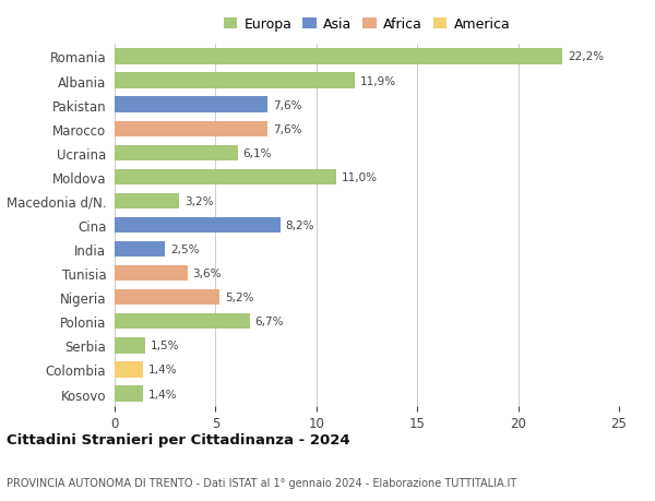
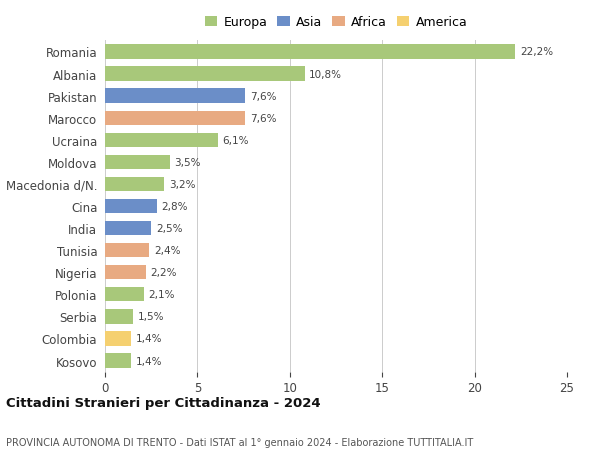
Albania: 11,9% -> 10,8%
Moldova: 11,0% -> 3,5%
Cina: 8,2% -> 2,8%
Tunisia: 3,6% -> 2,4%
Nigeria: 5,2% -> 2,2%
Polonia: 6,7% -> 2,1%
